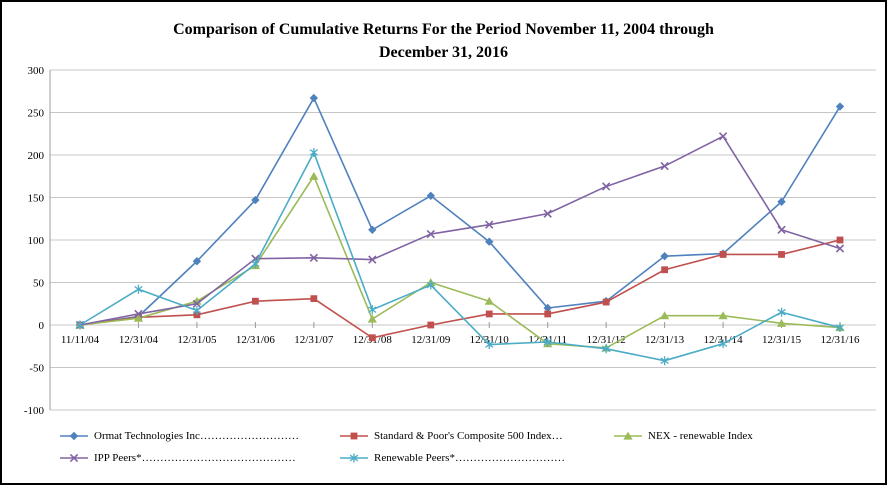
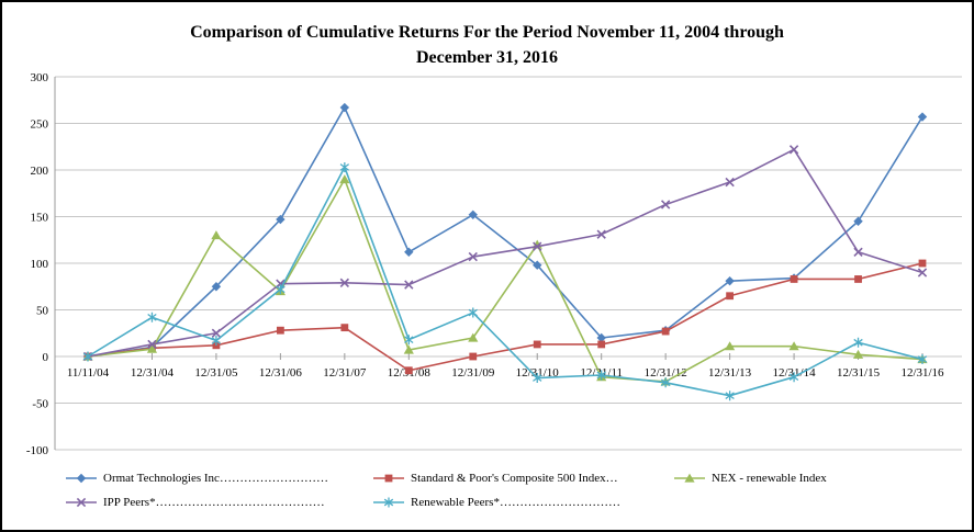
NEX - renewable Index/12/31/05: 30 -> 130
NEX - renewable Index/12/31/07: 180 -> 190
NEX - renewable Index/12/31/09: 50 -> 20
NEX - renewable Index/12/31/10: 30 -> 120
